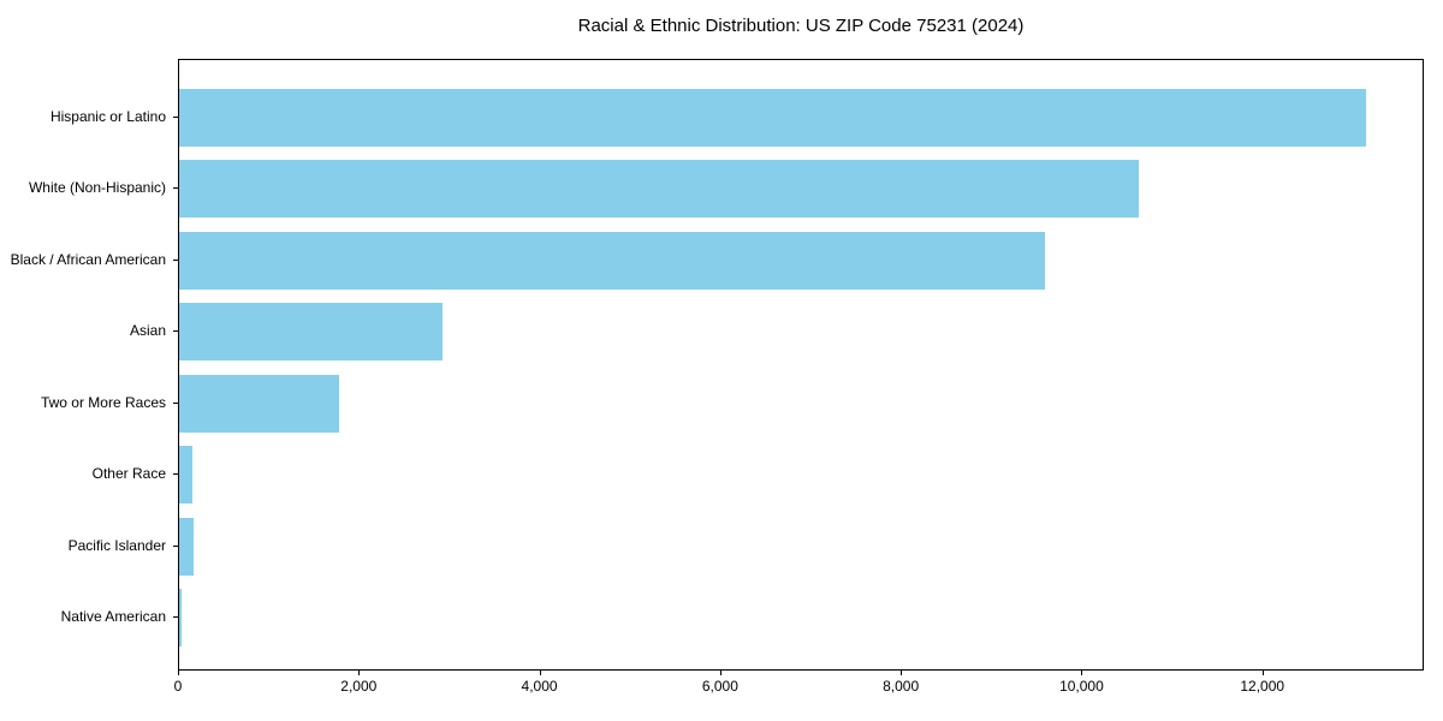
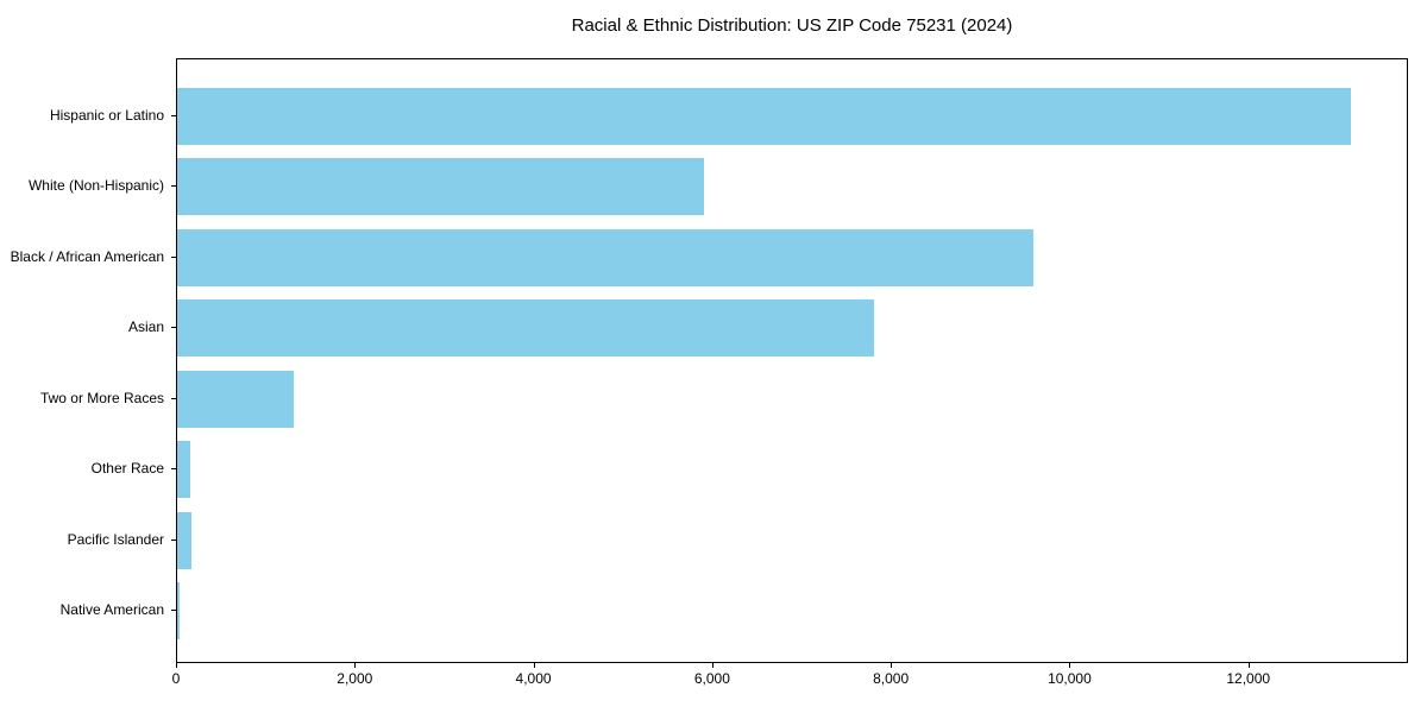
White (Non-Hispanic): 10600 -> 5900
Asian: 2900 -> 7800
Two or More Races: 1800 -> 1300
